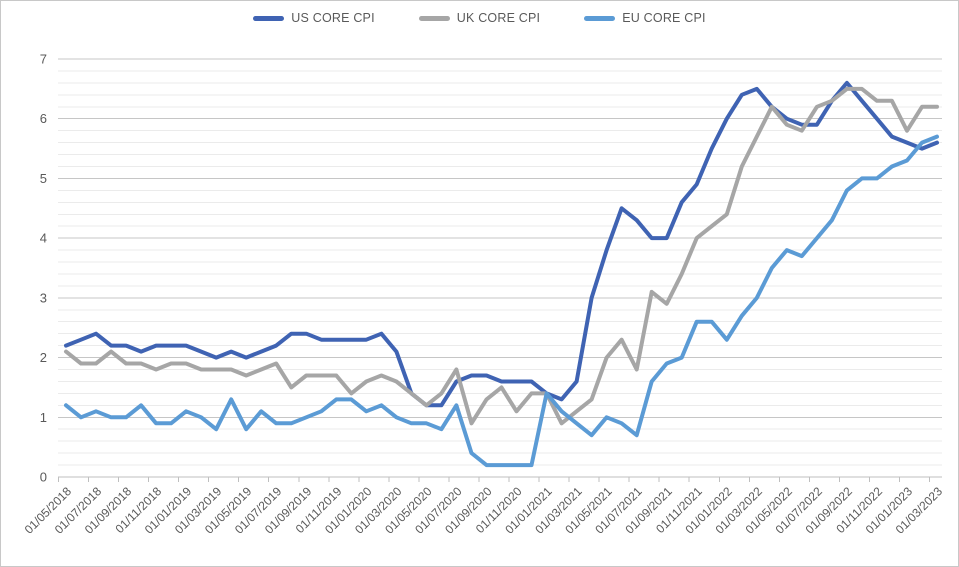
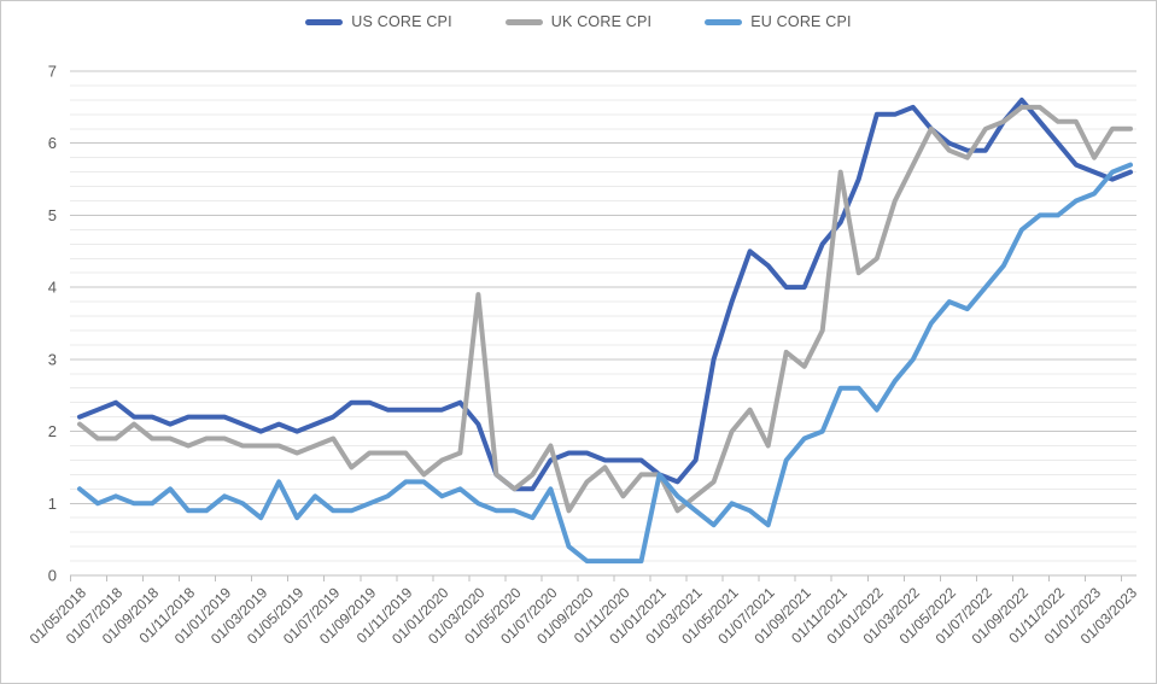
UK CORE CPI/01/03/2020: 1.6 -> 3.9
UK CORE CPI/01/11/2021: 4.0 -> 5.6
US CORE CPI/01/01/2022: 6.0 -> 6.4
